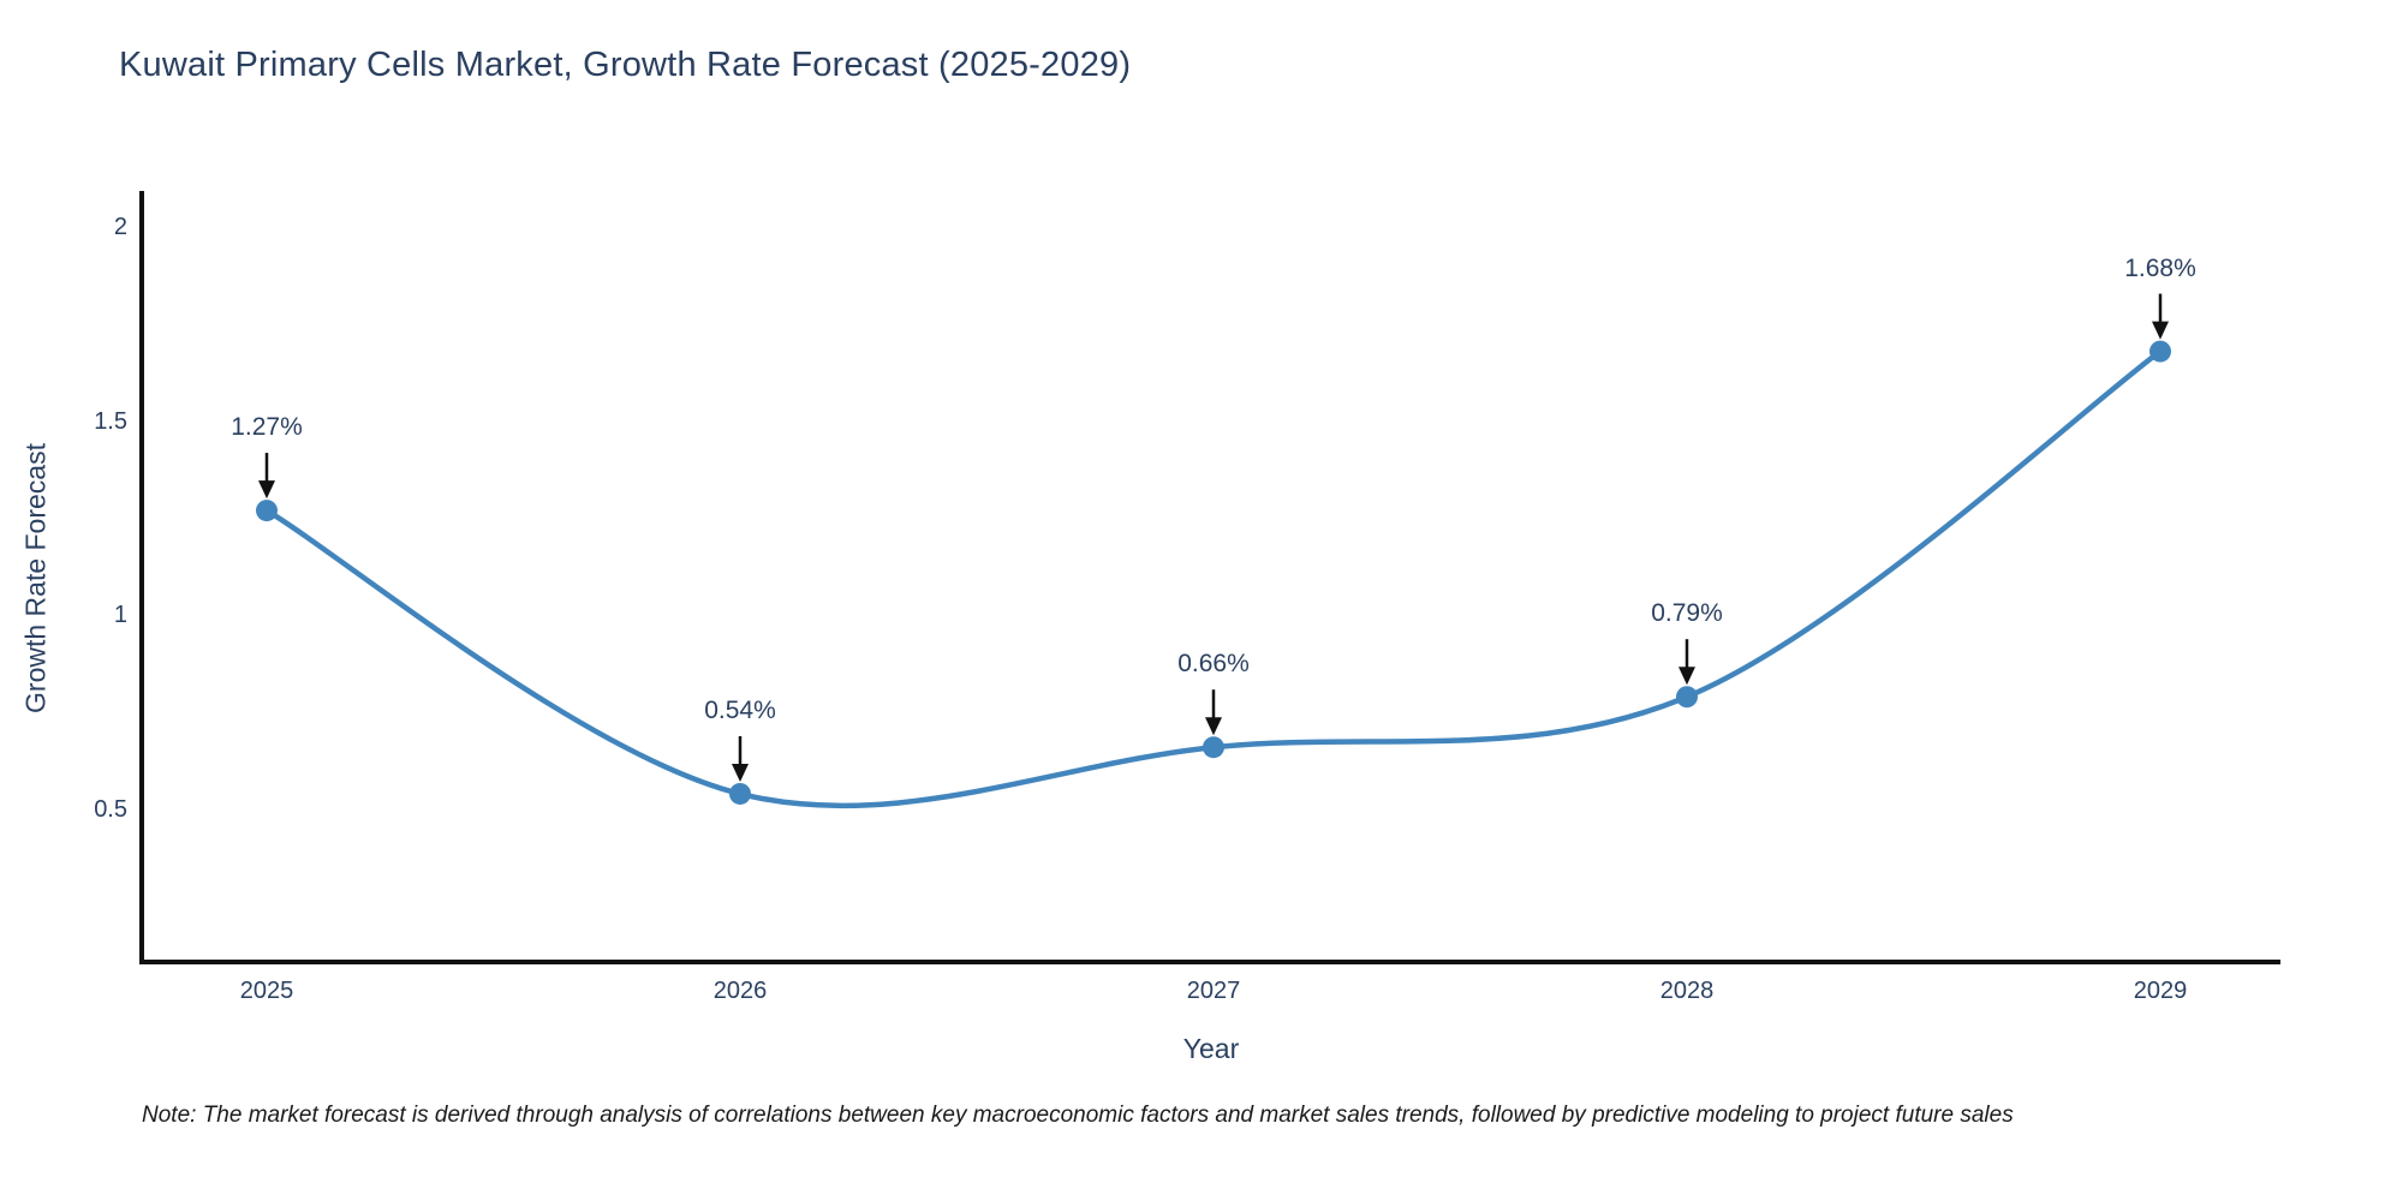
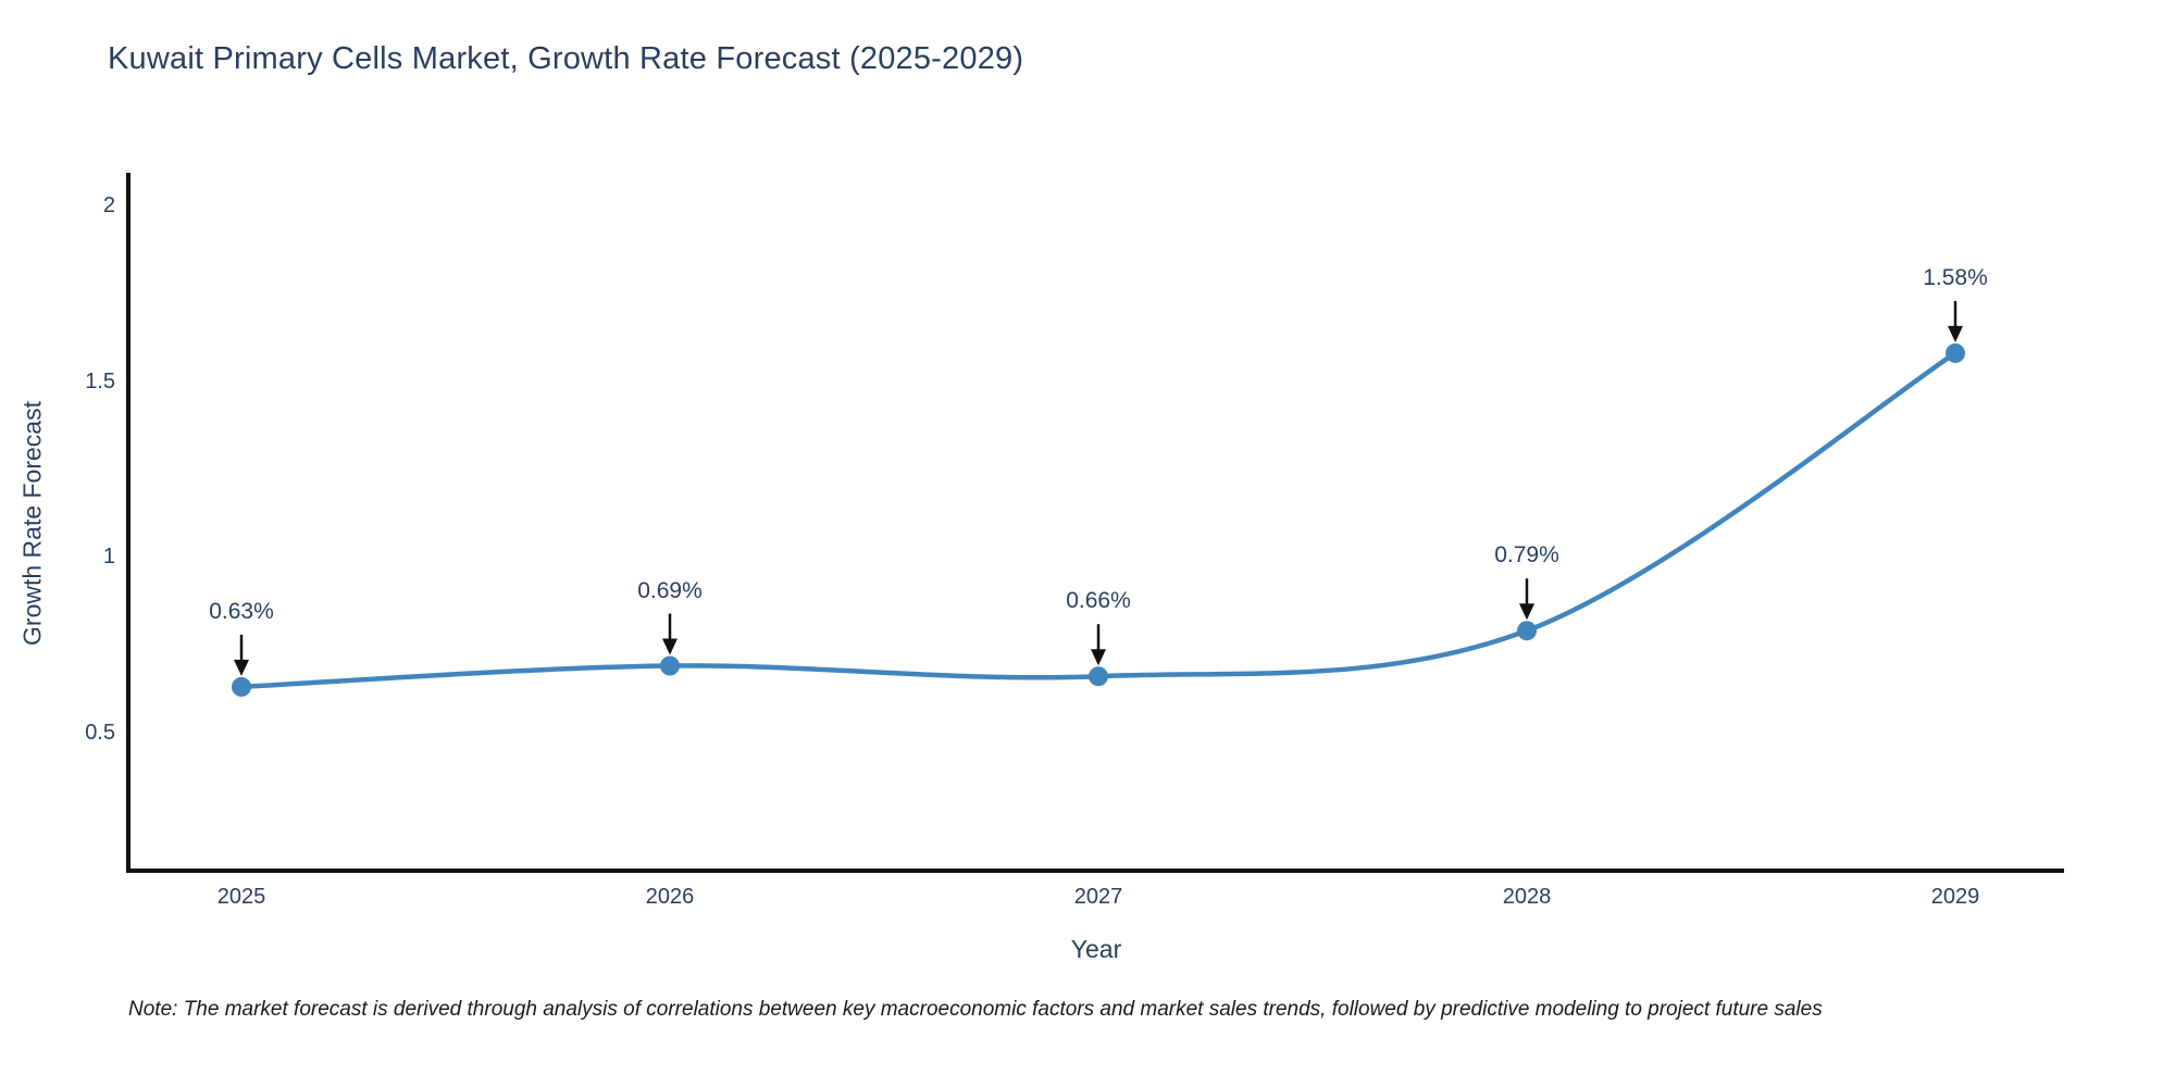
2025: 1.27% -> 0.63%
2026: 0.54% -> 0.69%
2029: 1.68% -> 1.58%
